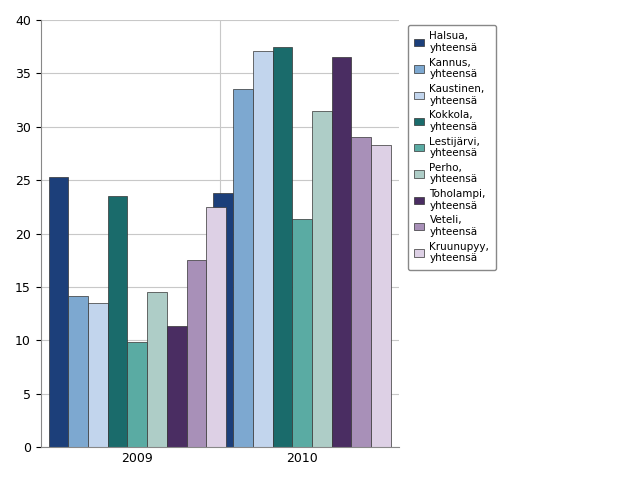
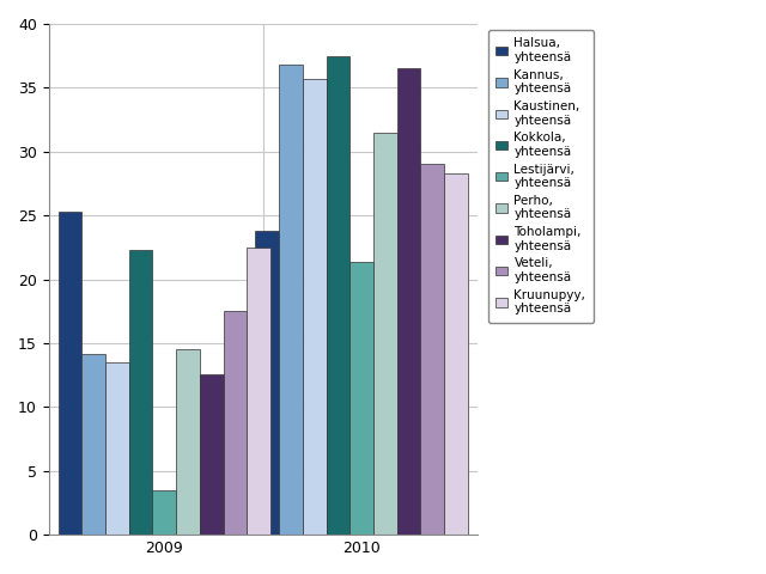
Kokkola, yhteensä/2009: 23.5 -> 22.3
Lestijärvi, yhteensä/2009: 9.8 -> 3.5
Toholampi, yhteensä/2009: 11.3 -> 12.6
Kannus, yhteensä/2010: 33.5 -> 36.8
Kaustinen, yhteensä/2010: 37.1 -> 35.7
